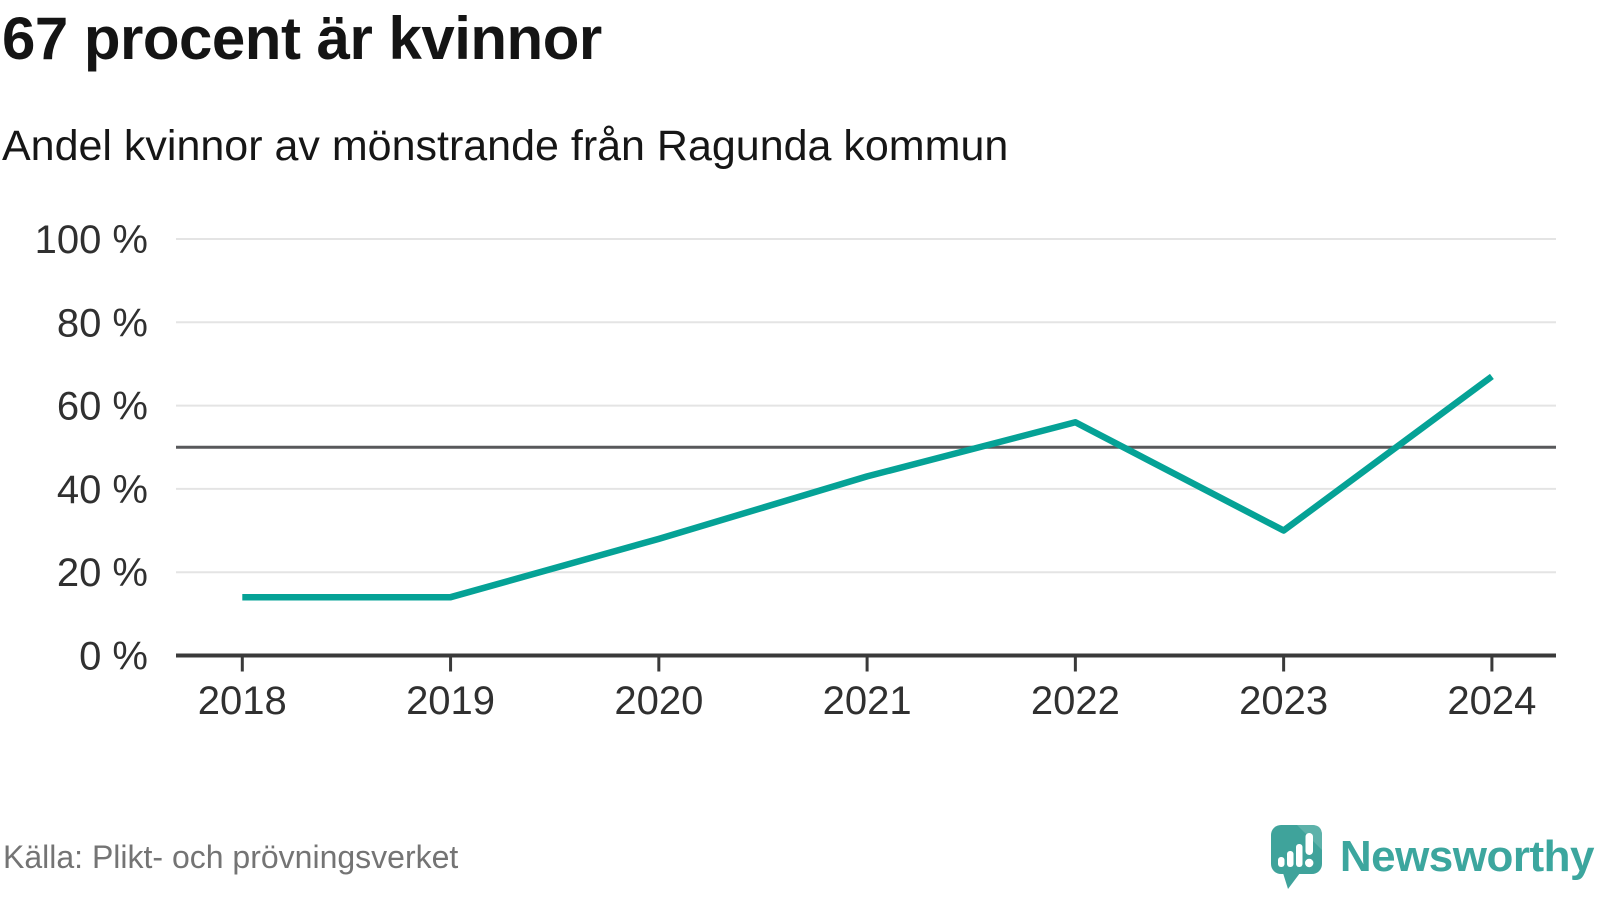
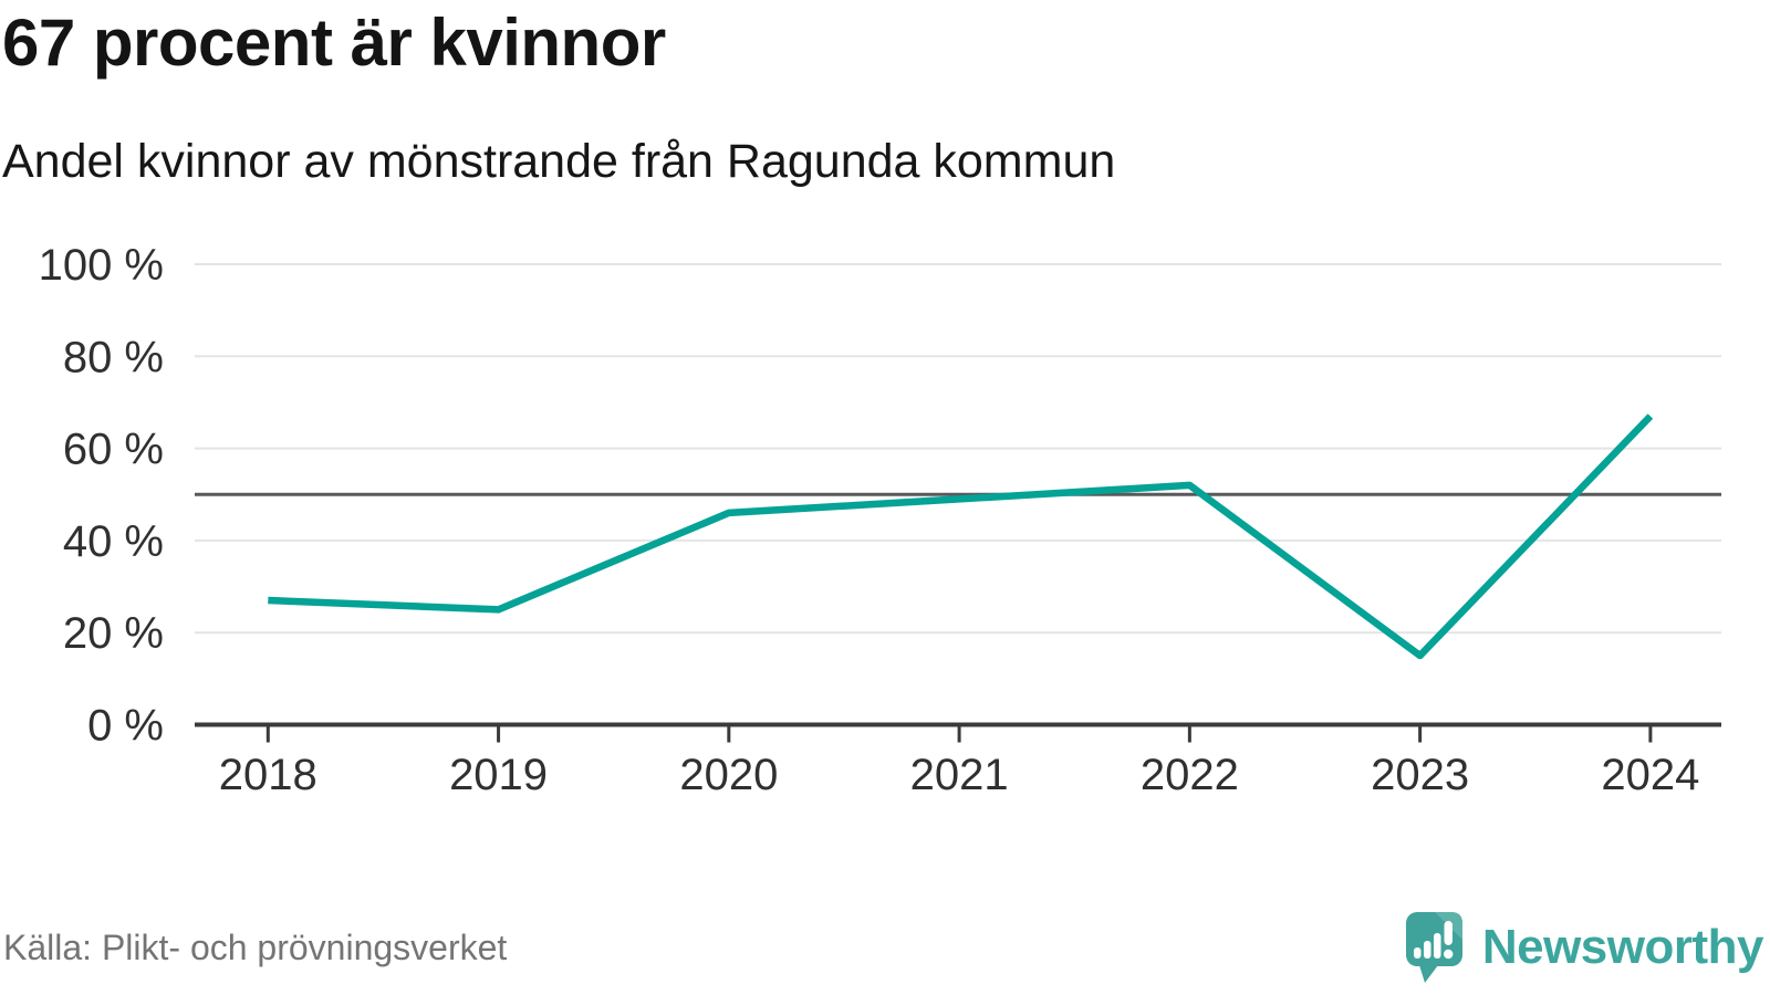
2018: 14% -> 27%
2019: 14% -> 25%
2020: 28% -> 46%
2021: 43% -> 49%
2022: 56% -> 52%
2023: 30% -> 15%
